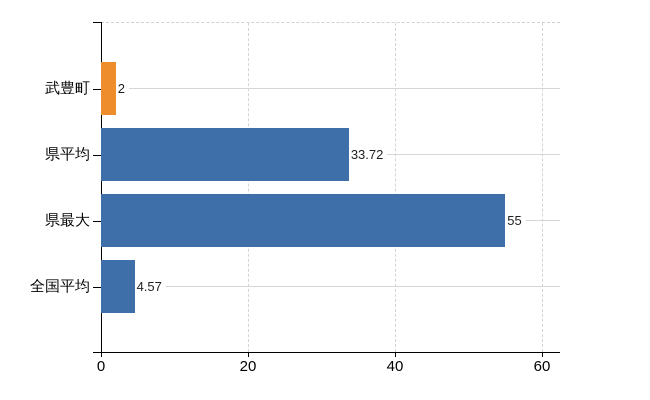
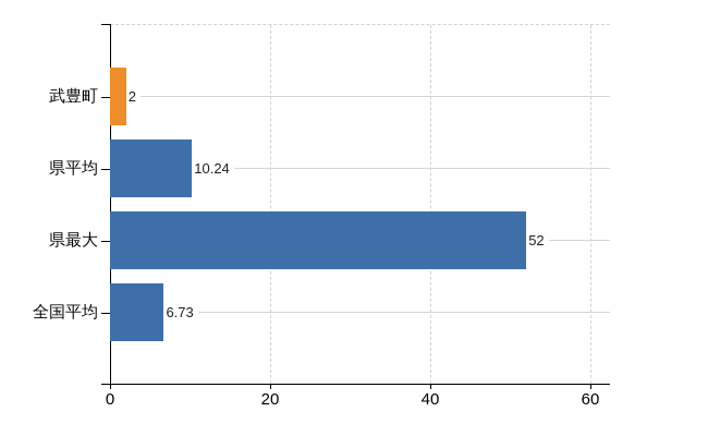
県平均: 33.72 -> 10.24
県最大: 55 -> 52
全国平均: 4.57 -> 6.73
